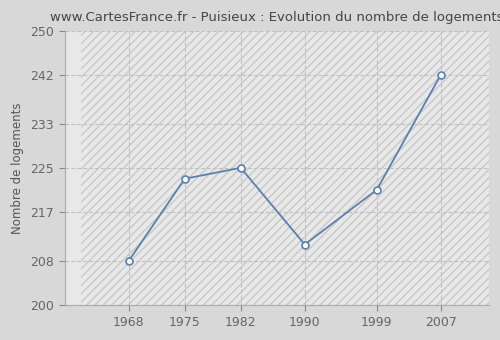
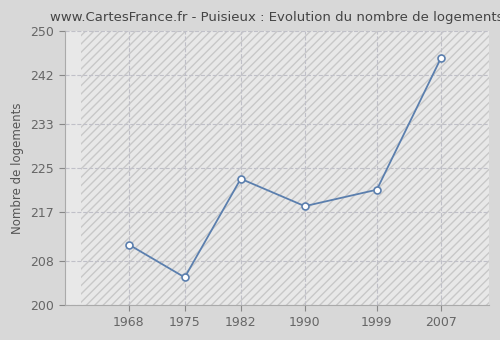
1968: 208 -> 211
1975: 223 -> 205
1982: 225 -> 223
1990: 211 -> 218
2007: 242 -> 245
